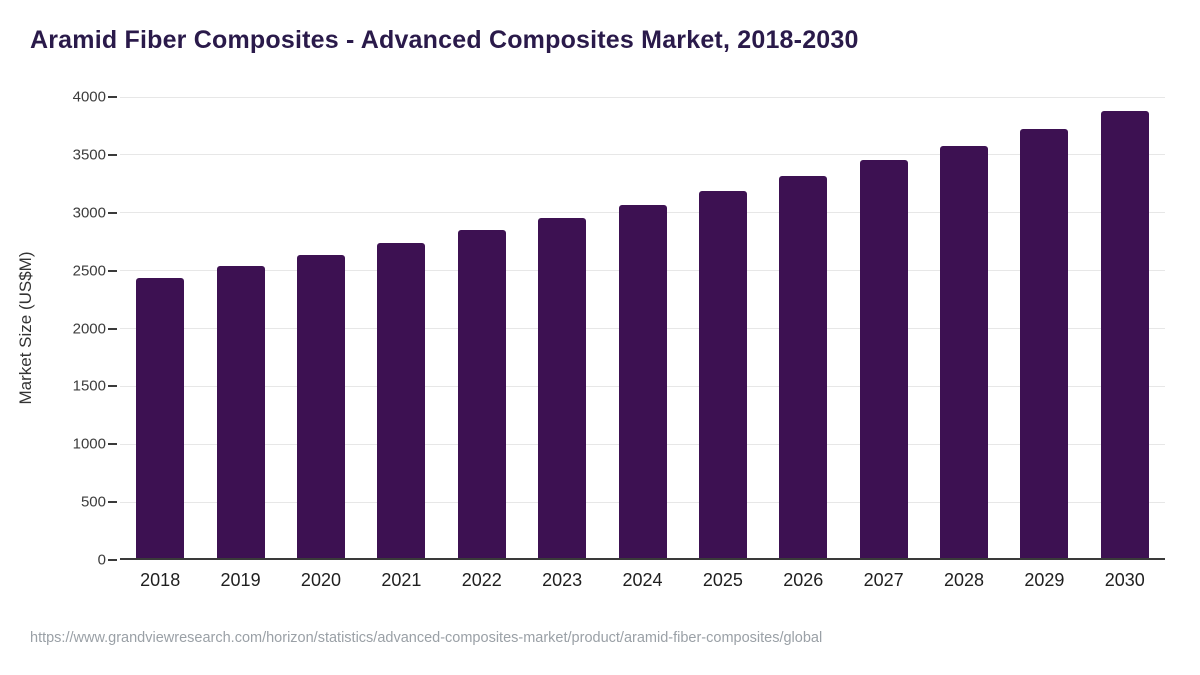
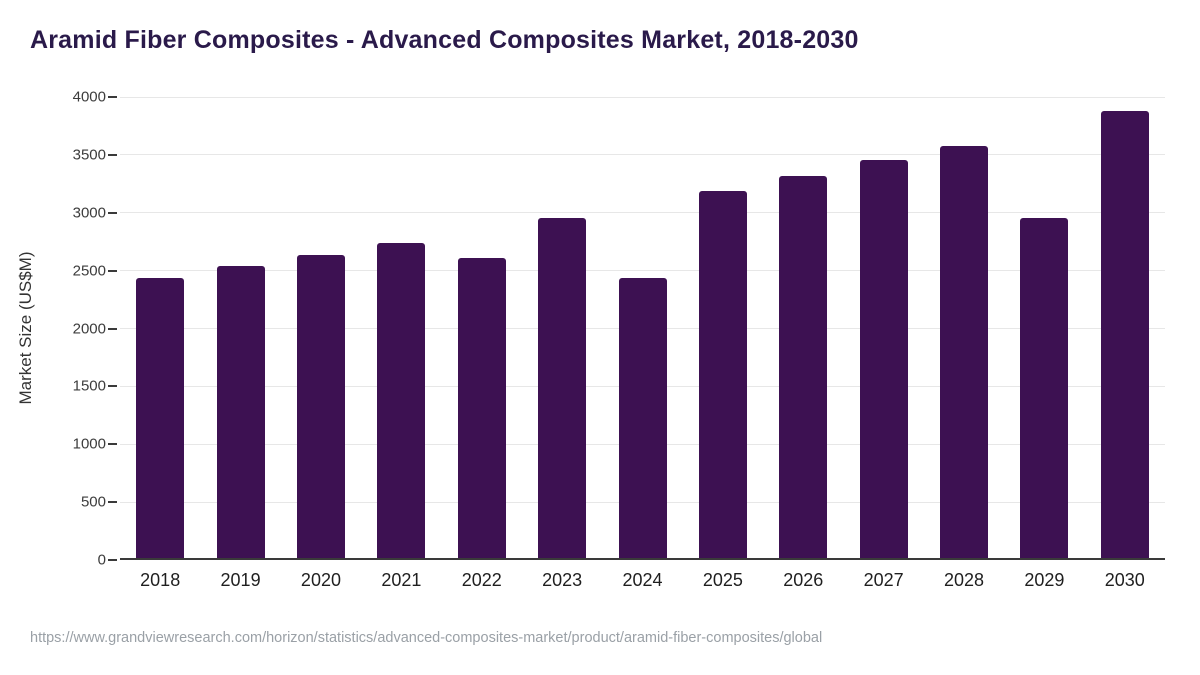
2022: 2830 -> 2590
2024: 3050 -> 2420
2029: 3710 -> 2940
